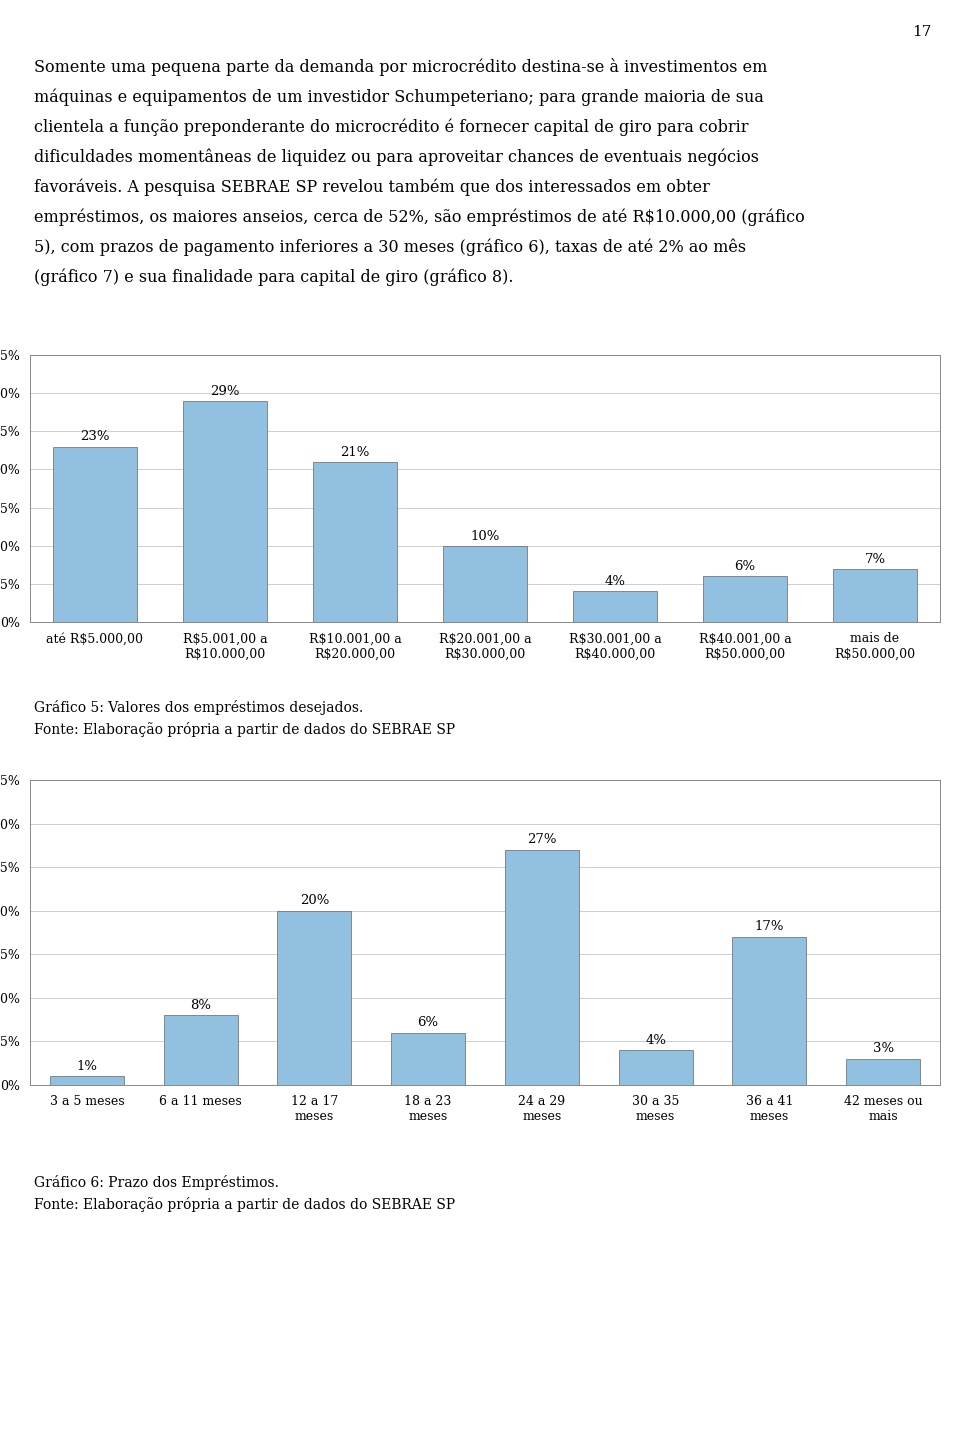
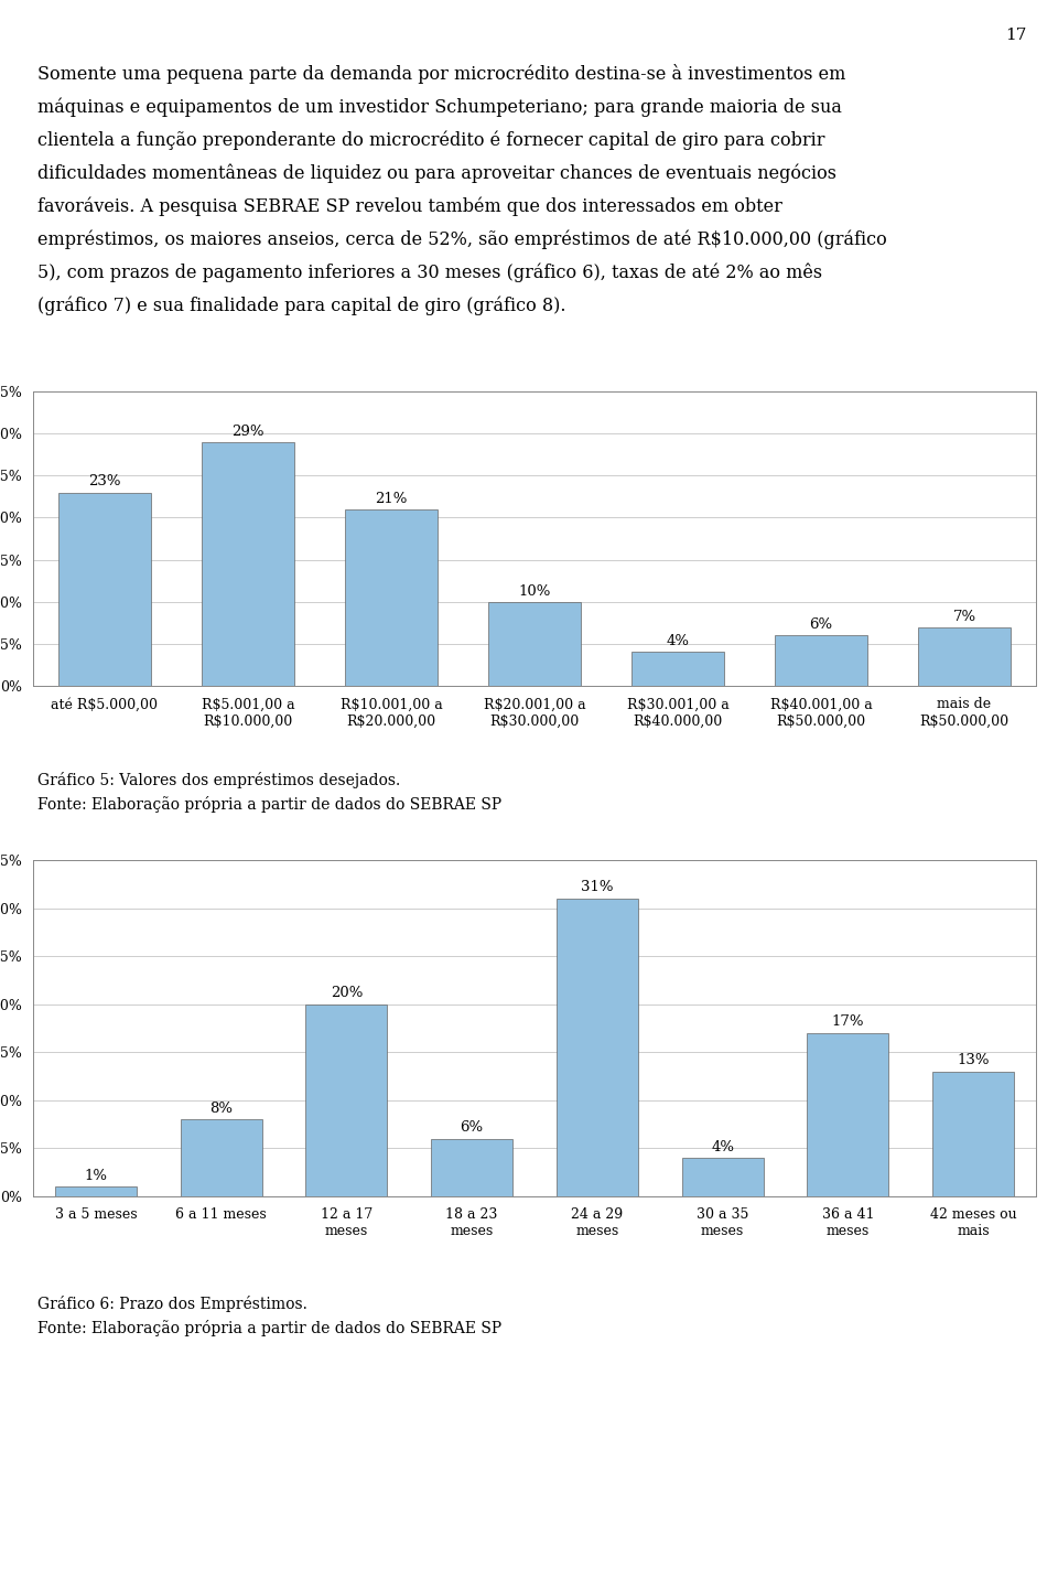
24 a 29 meses: 27% -> 31%
42 meses ou mais: 3% -> 13%
